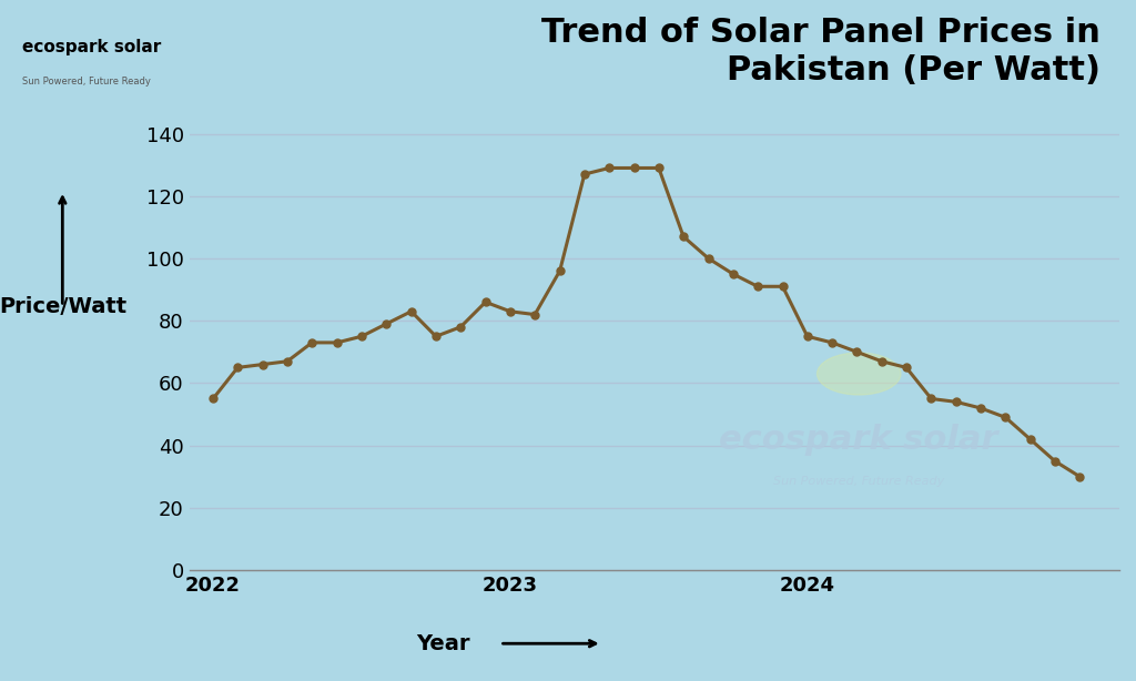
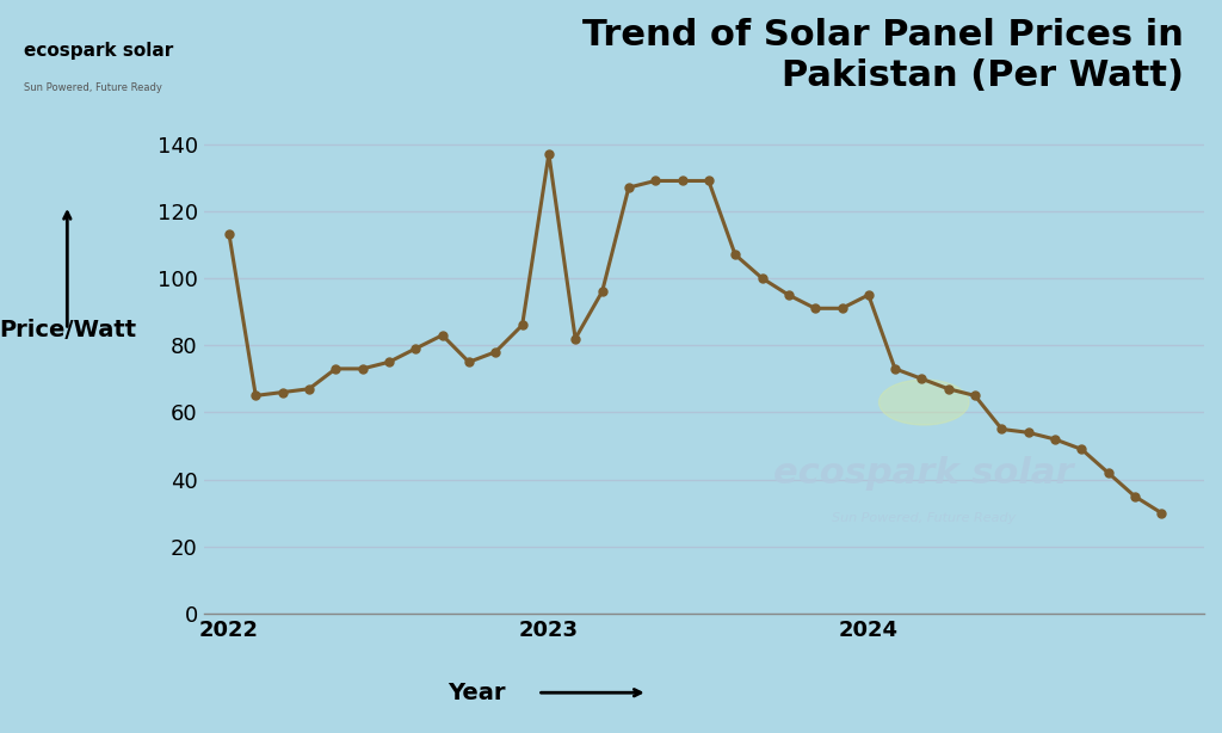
2022: 55 -> 113
2023: 83 -> 137
2024: 75 -> 95
